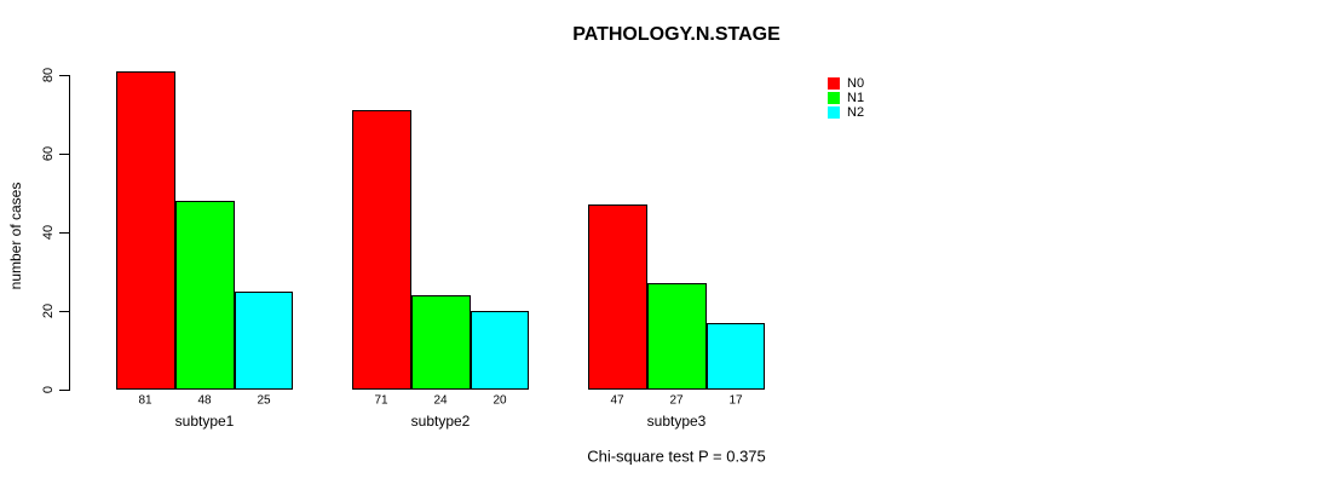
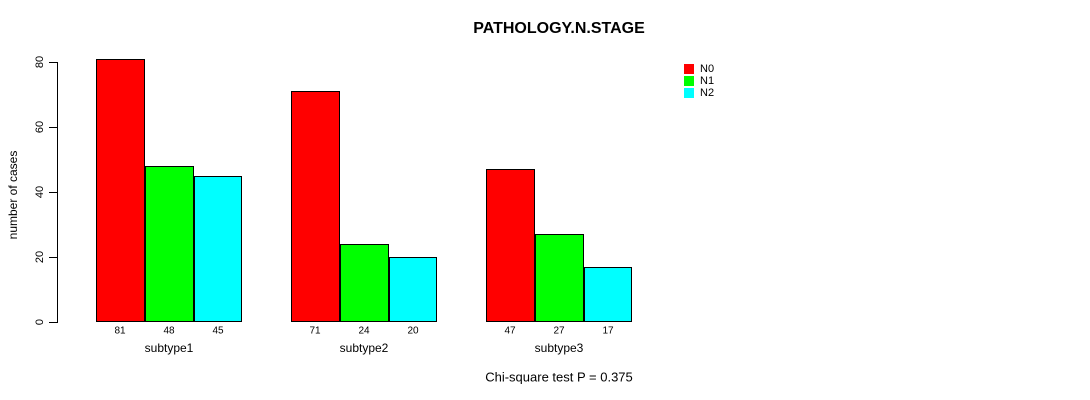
N2/subtype1: 25 -> 45
